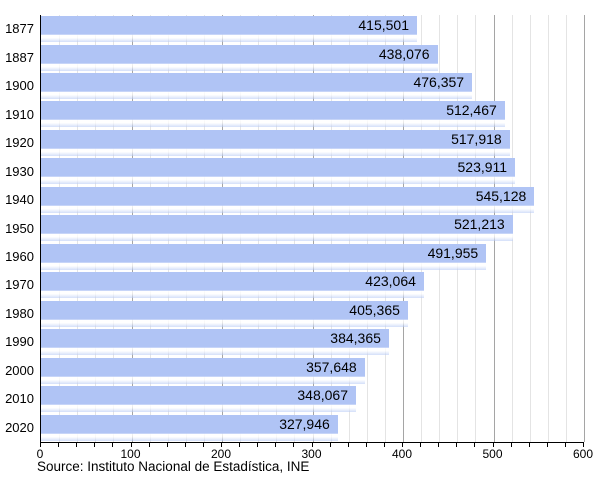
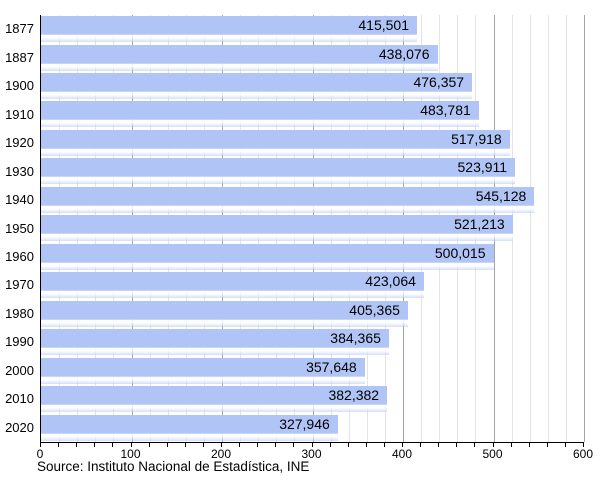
1910: 512,467 -> 483,781
1960: 491,955 -> 500,015
2010: 348,067 -> 382,382
